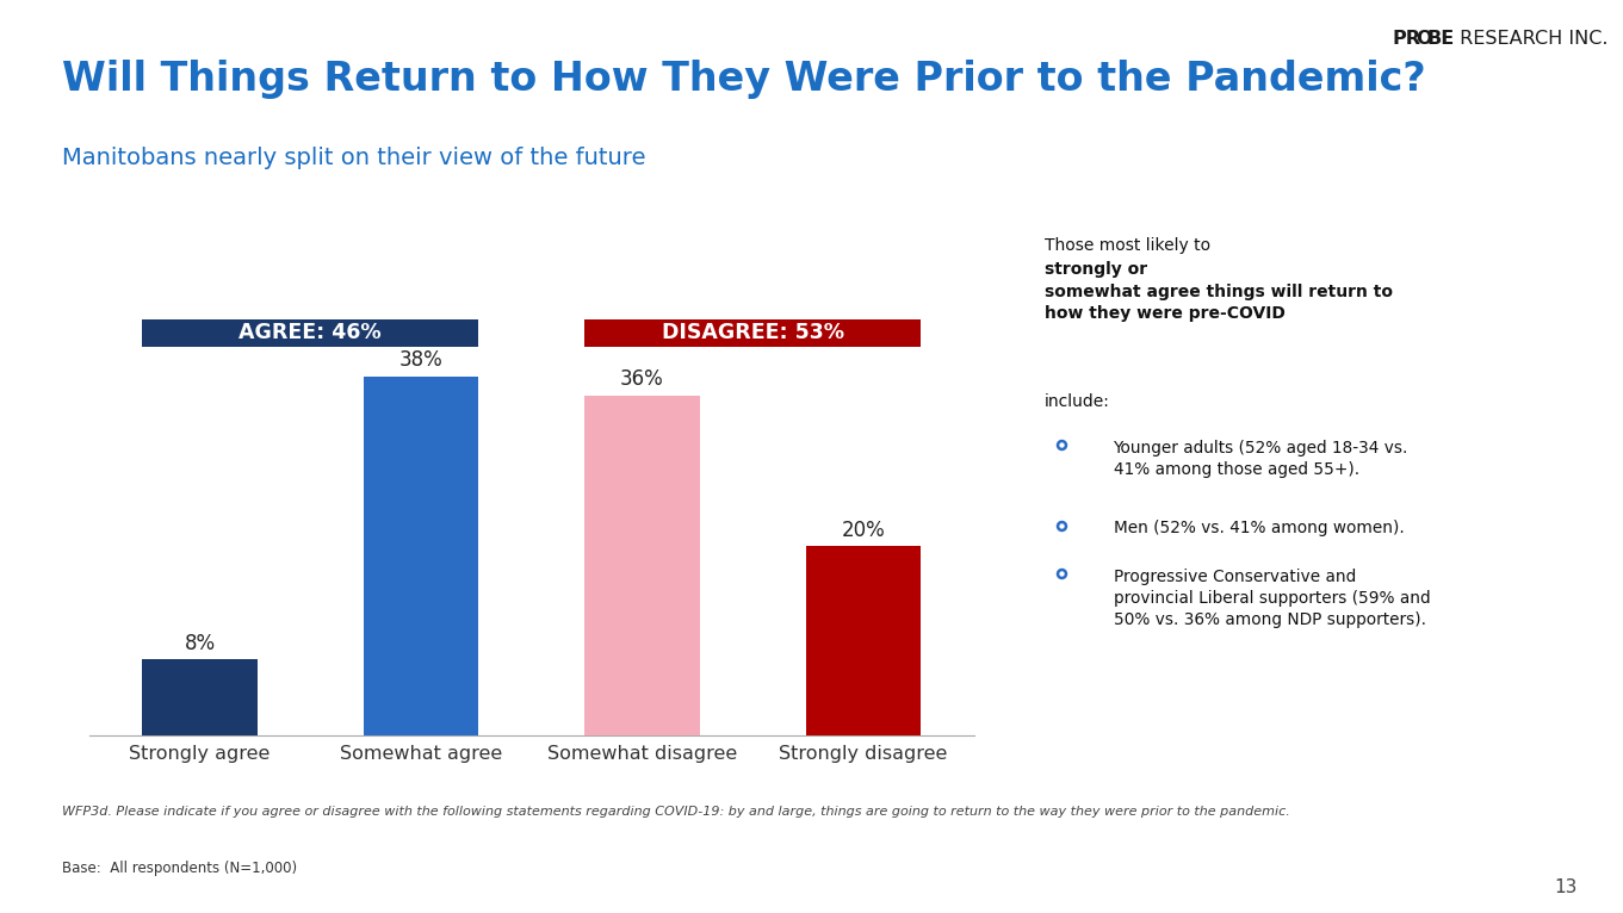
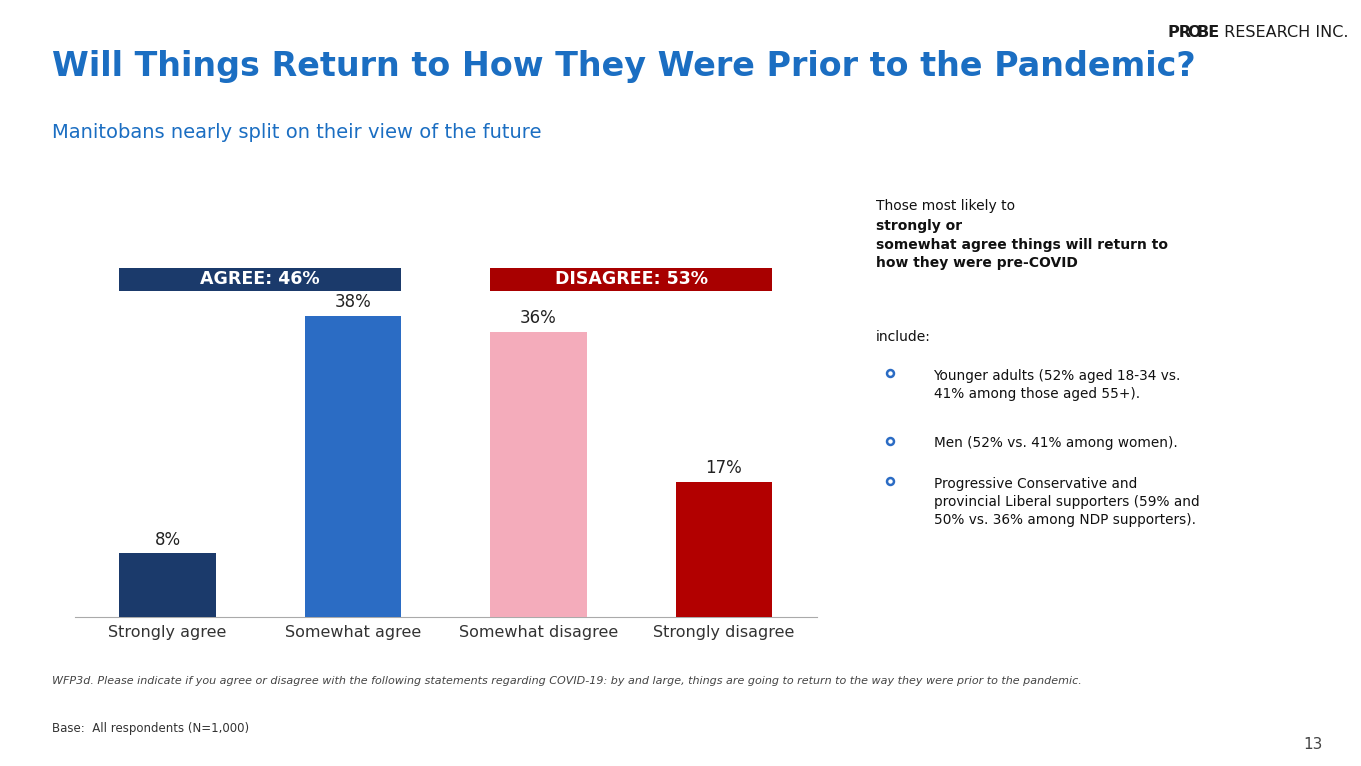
Strongly disagree: 20% -> 17%
